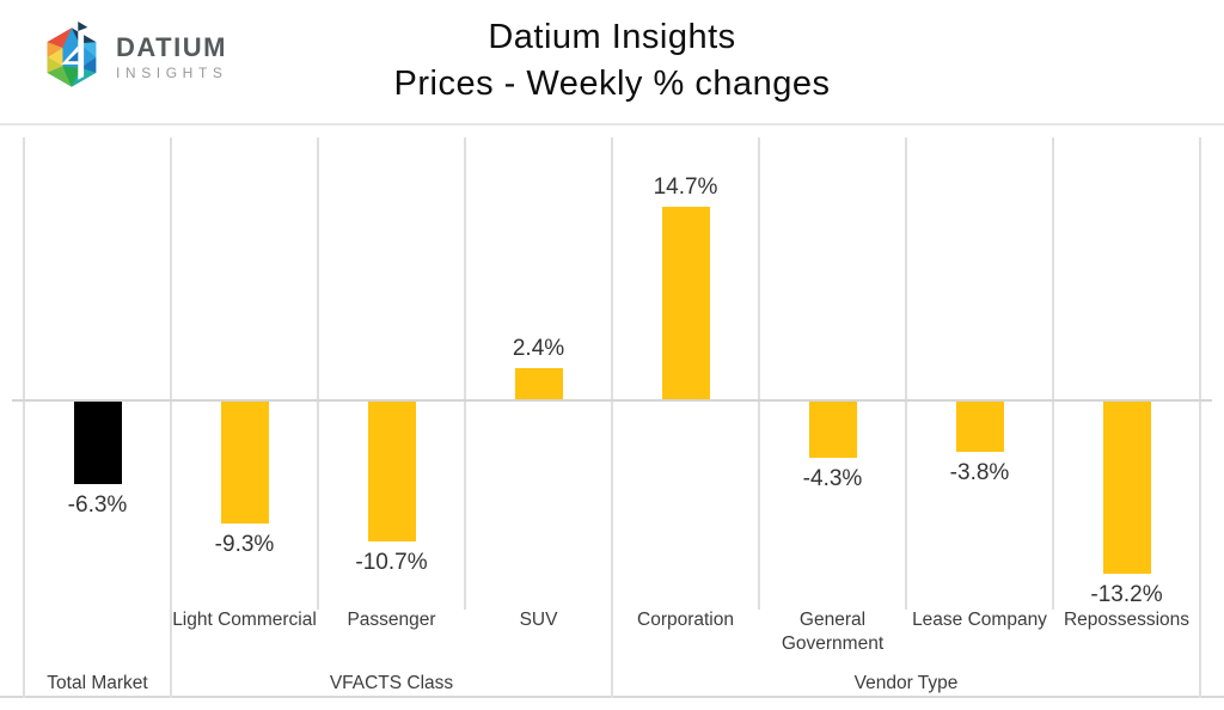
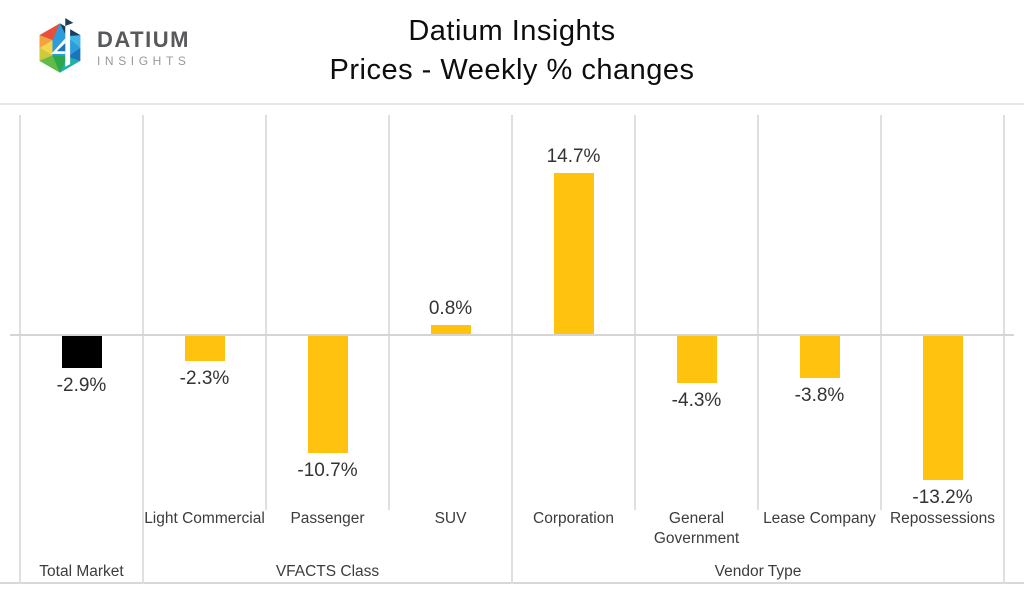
Total Market: -6.3% -> -2.9%
Light Commercial: -9.3% -> -2.3%
SUV: 2.4% -> 0.8%
